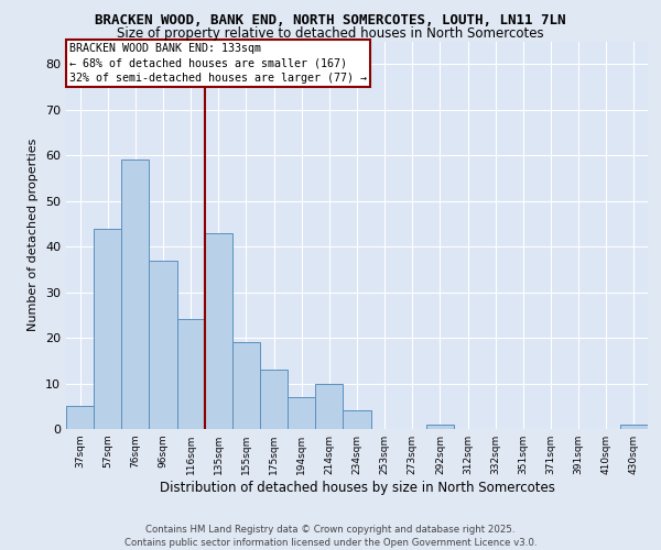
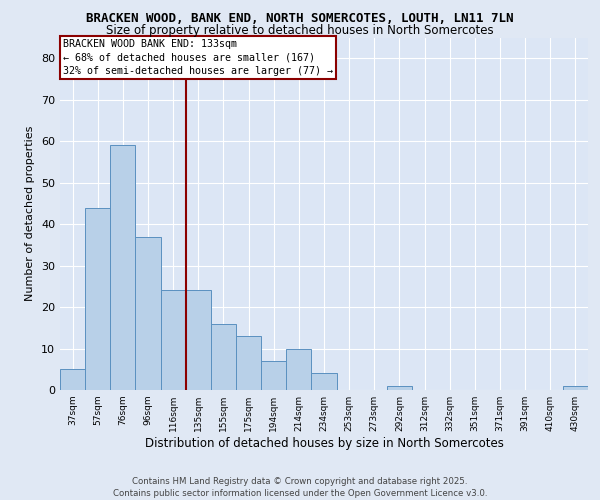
135sqm: 43 -> 24
155sqm: 19 -> 16
